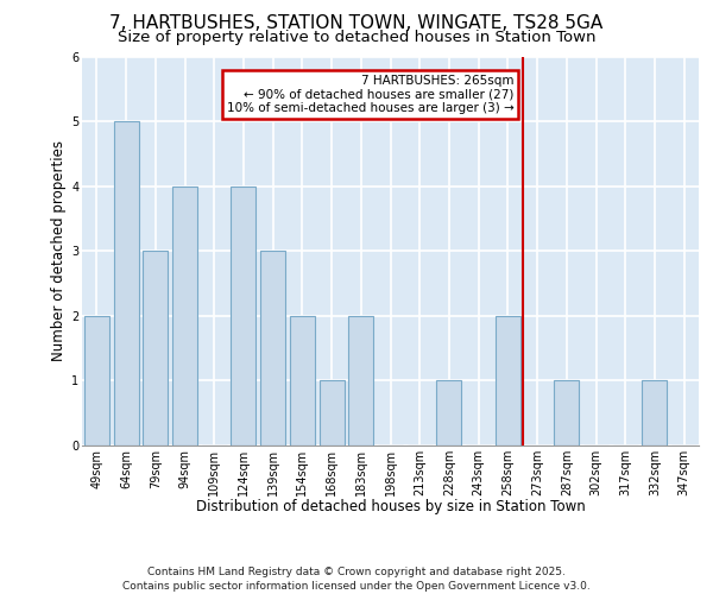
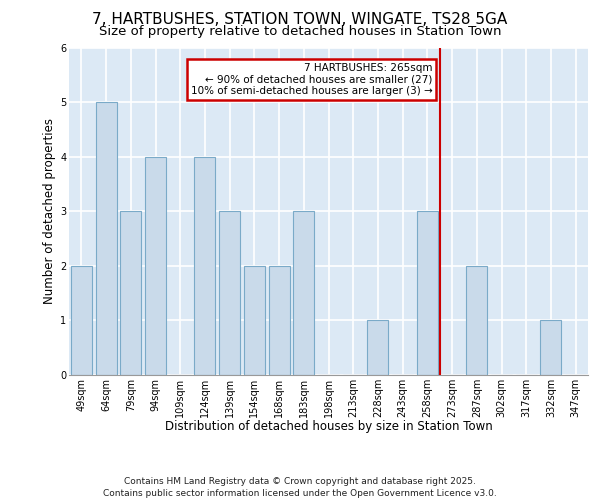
168sqm: 1 -> 2
183sqm: 2 -> 3
258sqm: 2 -> 3
287sqm: 1 -> 2
